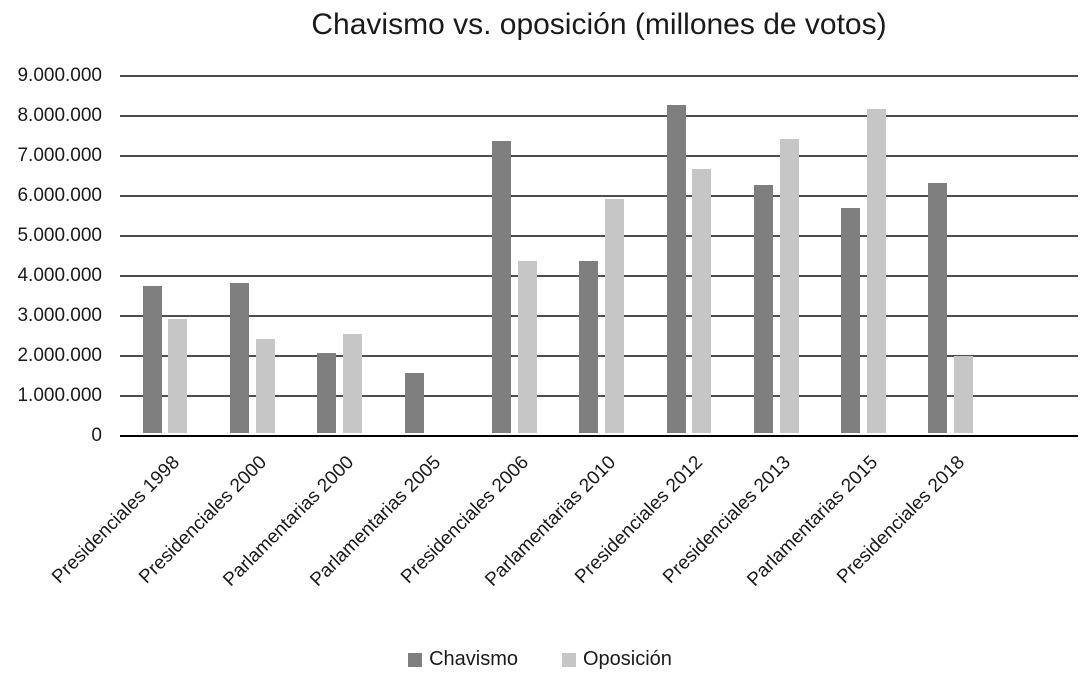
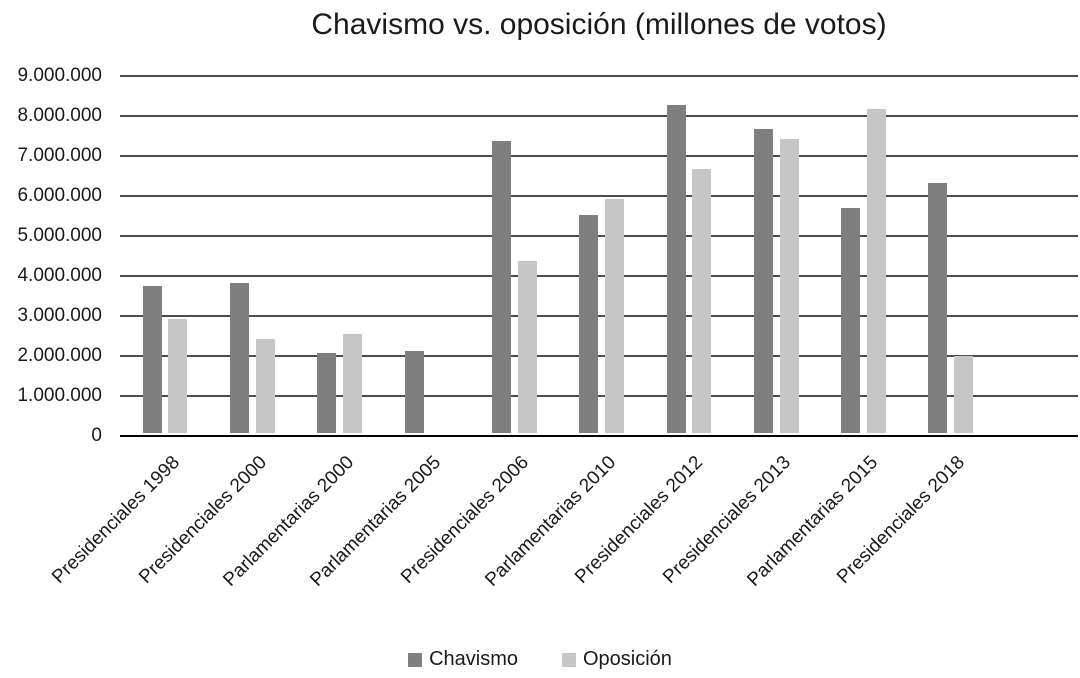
Chavismo/Parlamentarias 2005: 1500000 -> 2000000
Chavismo/Parlamentarias 2010: 4300000 -> 5400000
Chavismo/Presidenciales 2013: 6200000 -> 7600000
